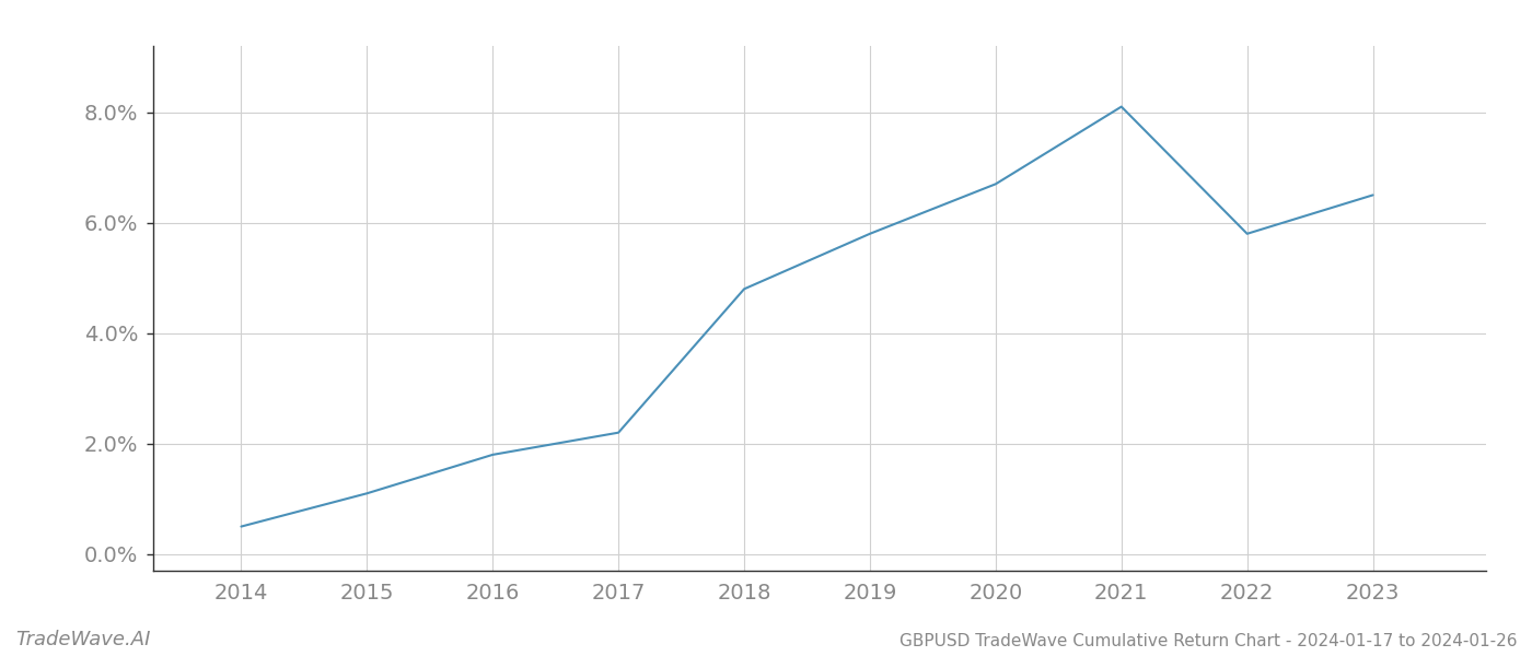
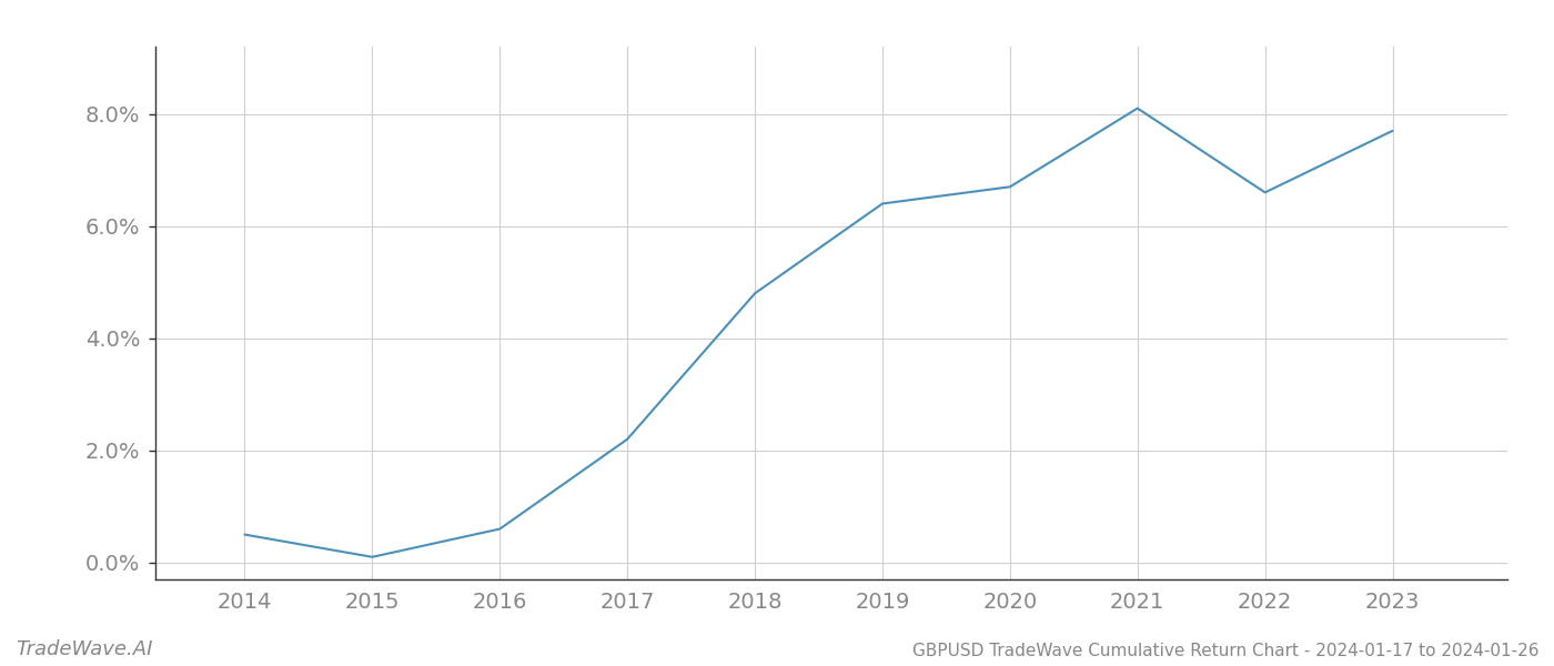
2015: 1.1% -> 0.1%
2016: 1.8% -> 0.6%
2019: 5.8% -> 6.4%
2022: 5.8% -> 6.6%
2023: 6.5% -> 7.7%
